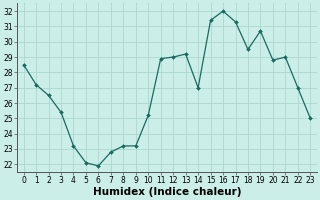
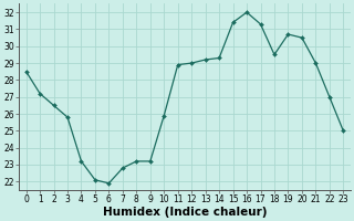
3: 25.4 -> 25.8
10: 25.2 -> 25.9
14: 27.0 -> 29.3
20: 28.8 -> 30.5
